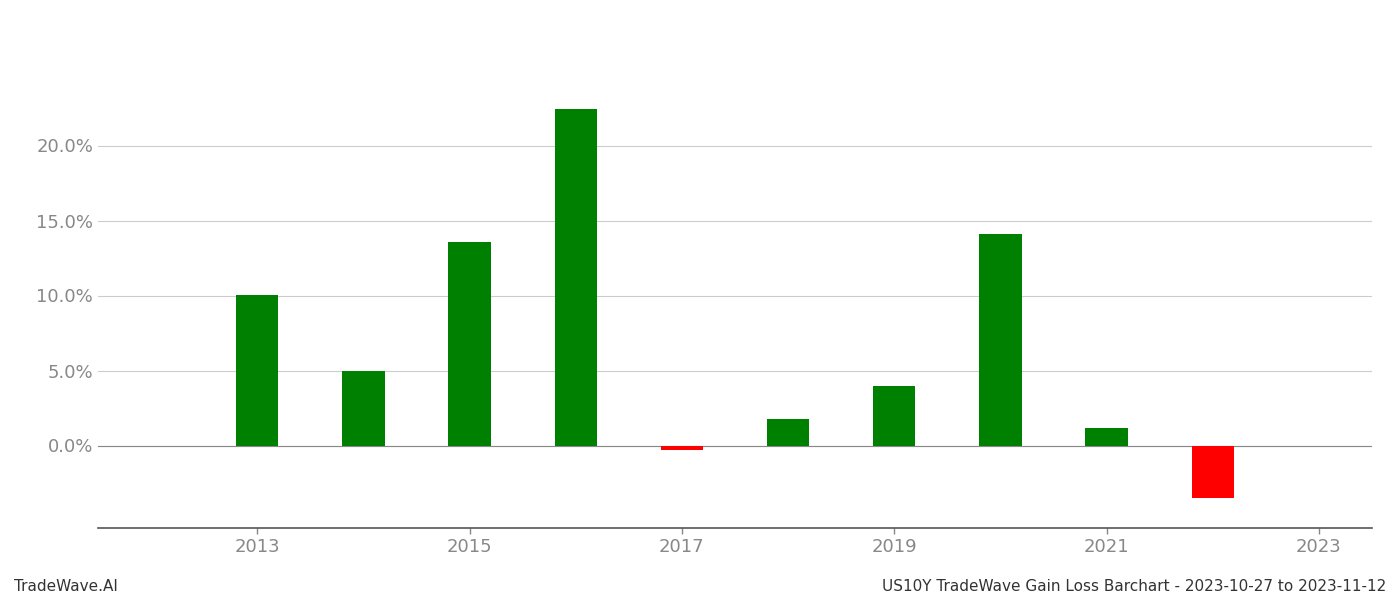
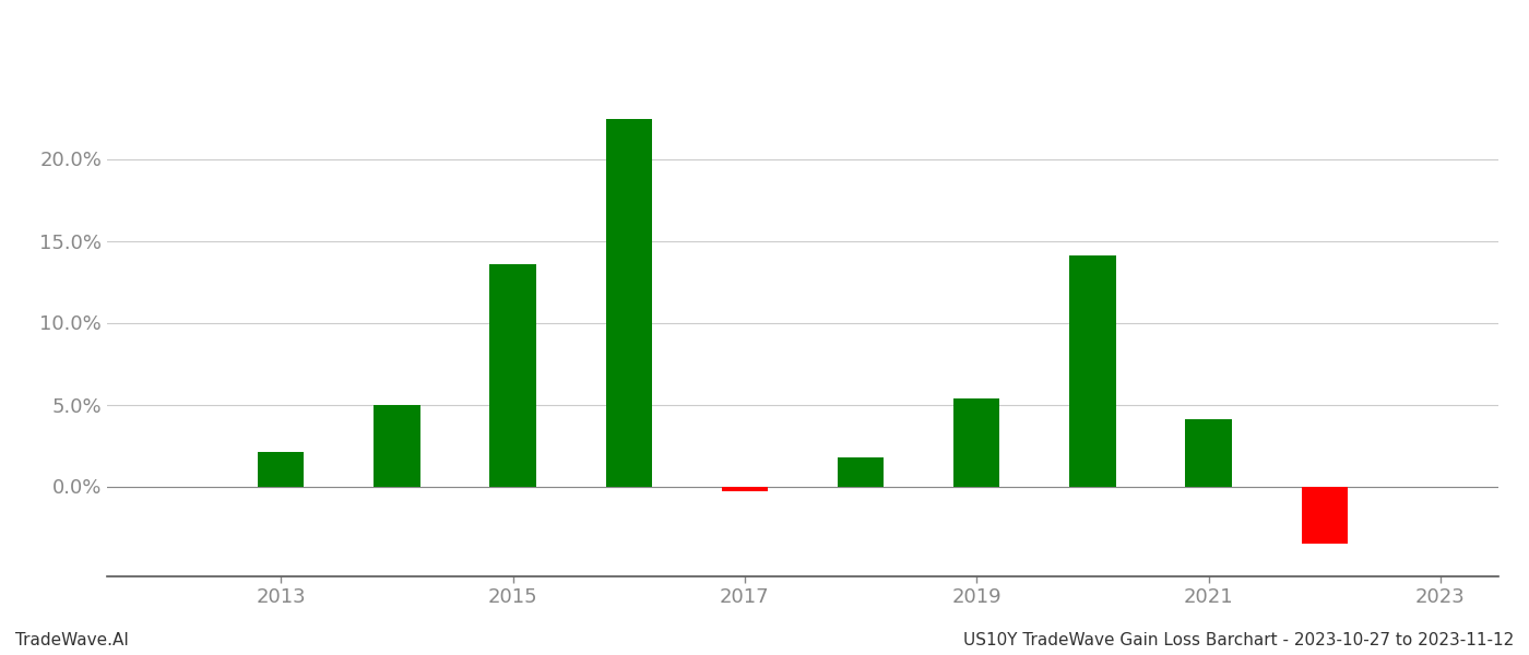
2013: 10.1% -> 2.1%
2019: 4.0% -> 5.4%
2021: 1.2% -> 4.1%
